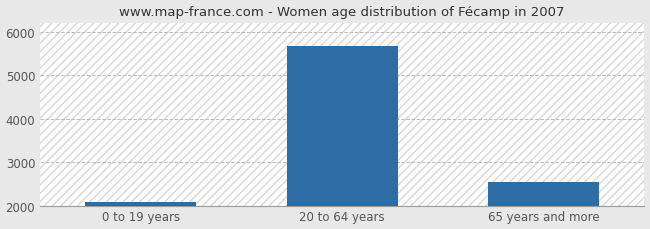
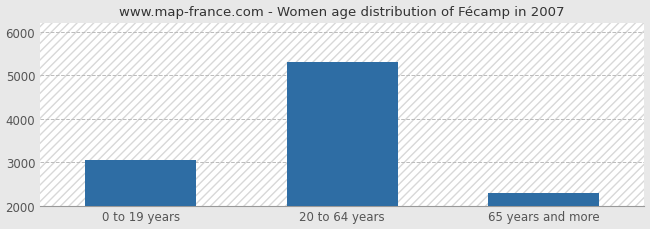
0 to 19 years: 2080 -> 3050
20 to 64 years: 5680 -> 5300
65 years and more: 2540 -> 2300
